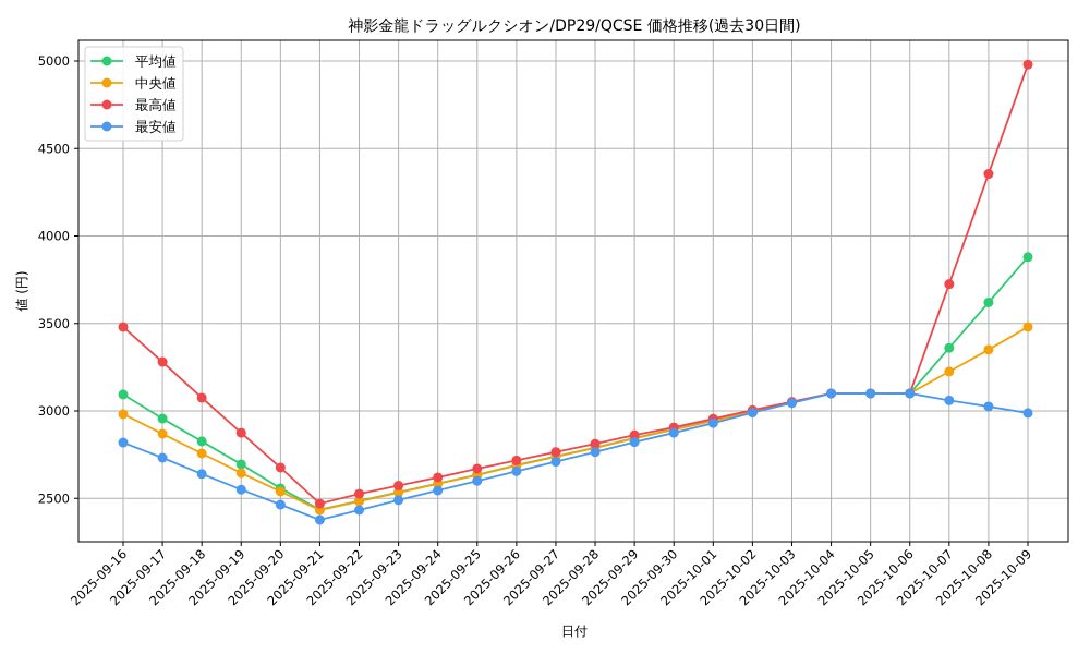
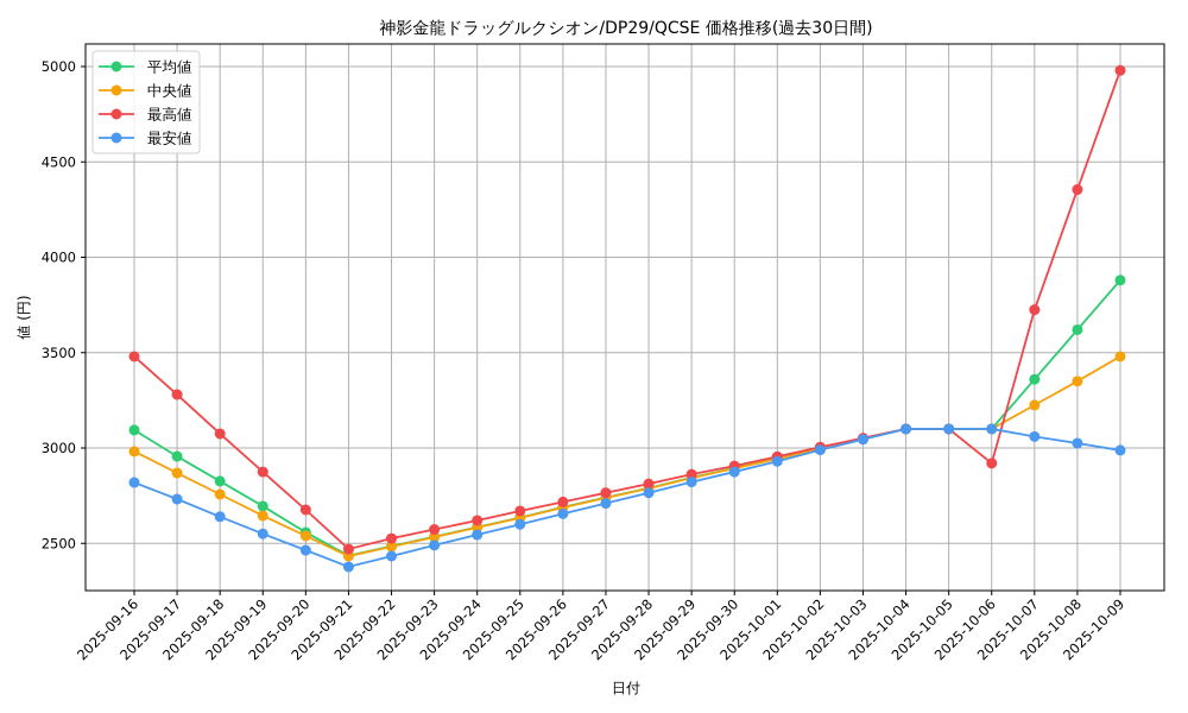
最高値/2025-10-06: 3100 -> 2920
